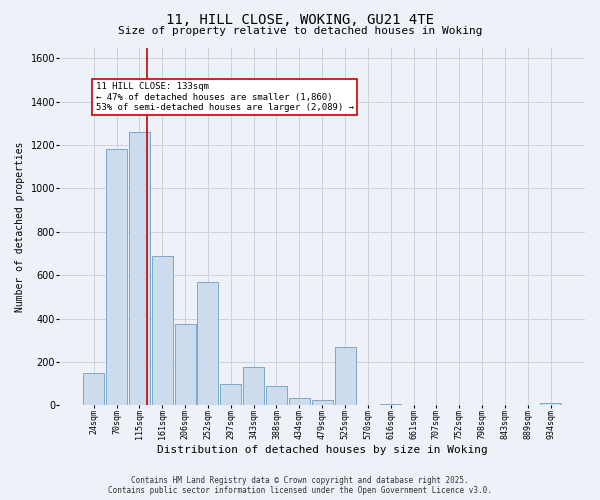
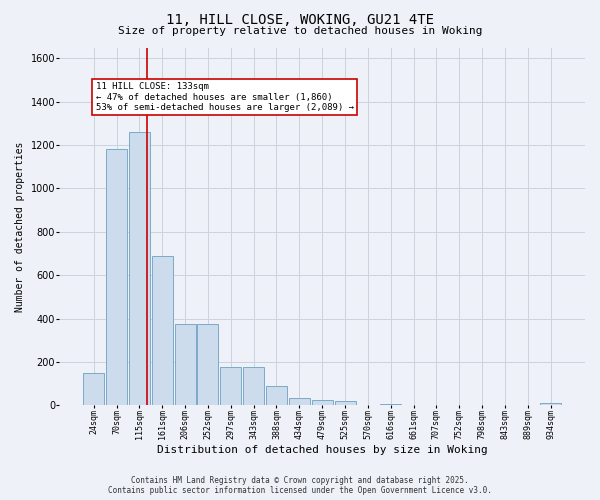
252sqm: 570 -> 375
297sqm: 100 -> 175
525sqm: 270 -> 20
